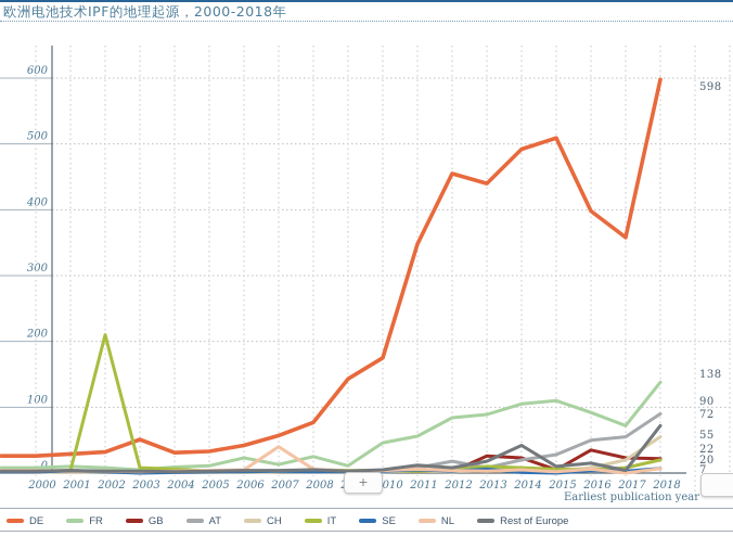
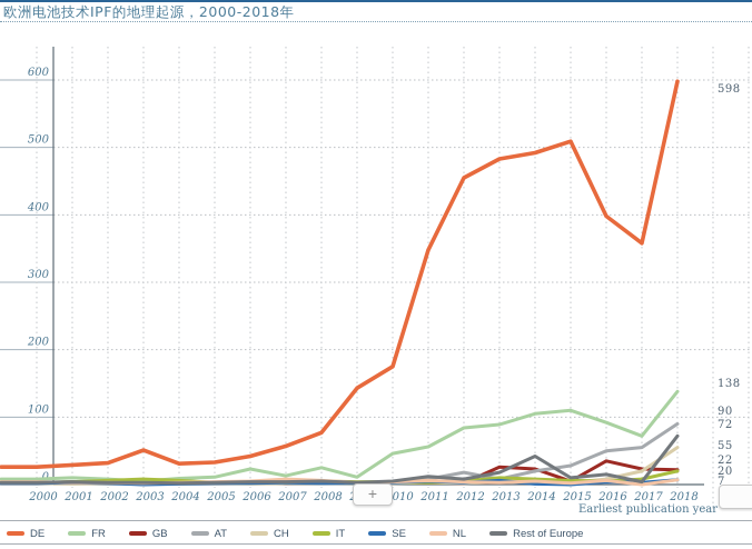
IT/2002: 210 -> 10
NL/2007: 40 -> 10
DE/2013: 440 -> 480
